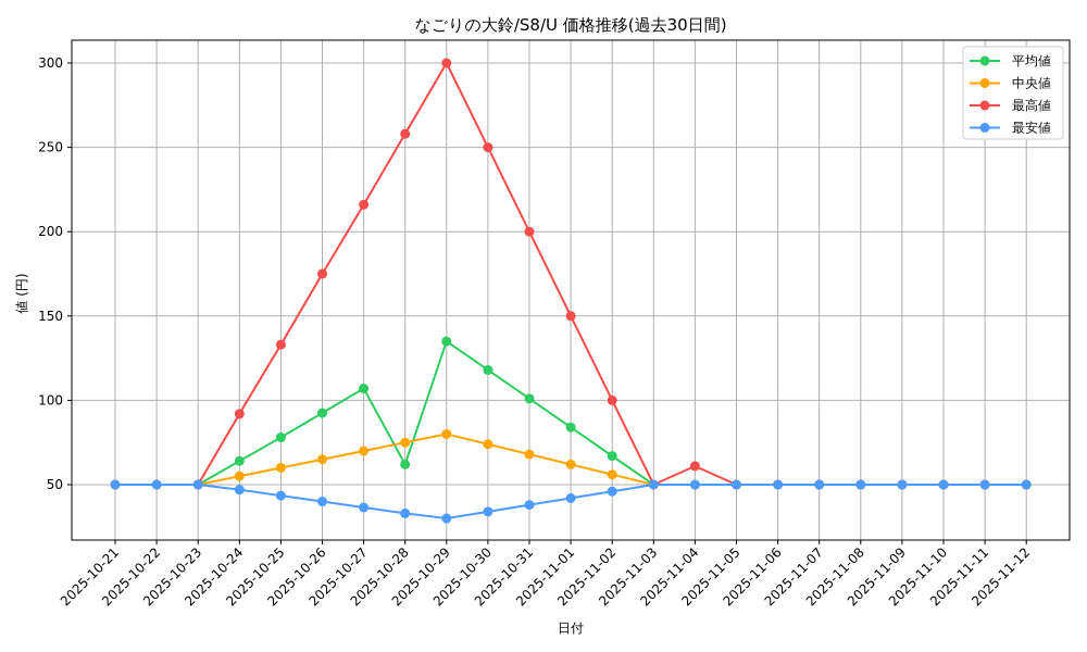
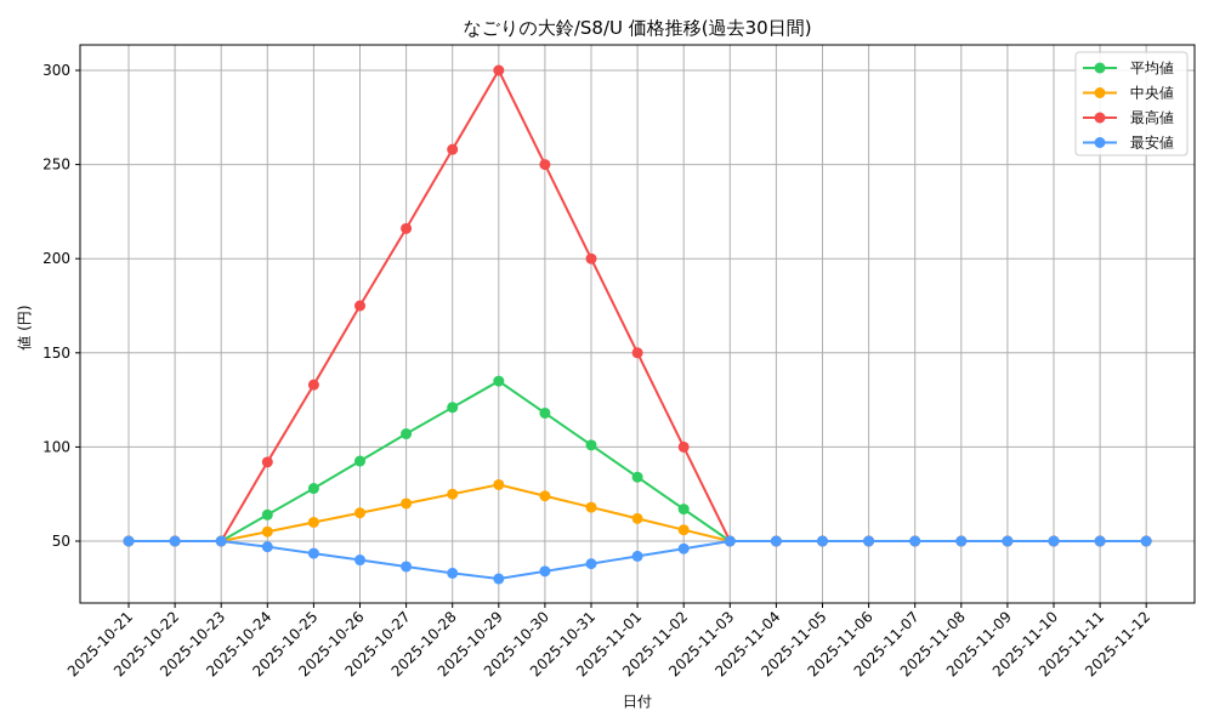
平均値/2025-10-28: 62 -> 121
最高値/2025-11-04: 61 -> 50
